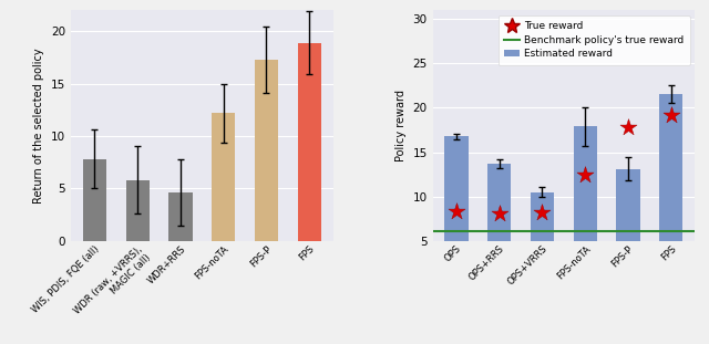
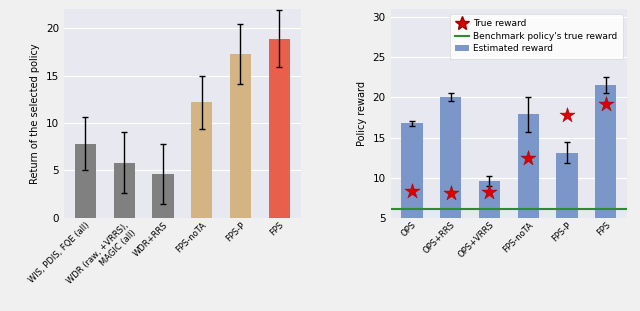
Estimated reward/OPS+RRS: 13.7 -> 20.0
Estimated reward/OPS+VRRS: 10.5 -> 9.6
